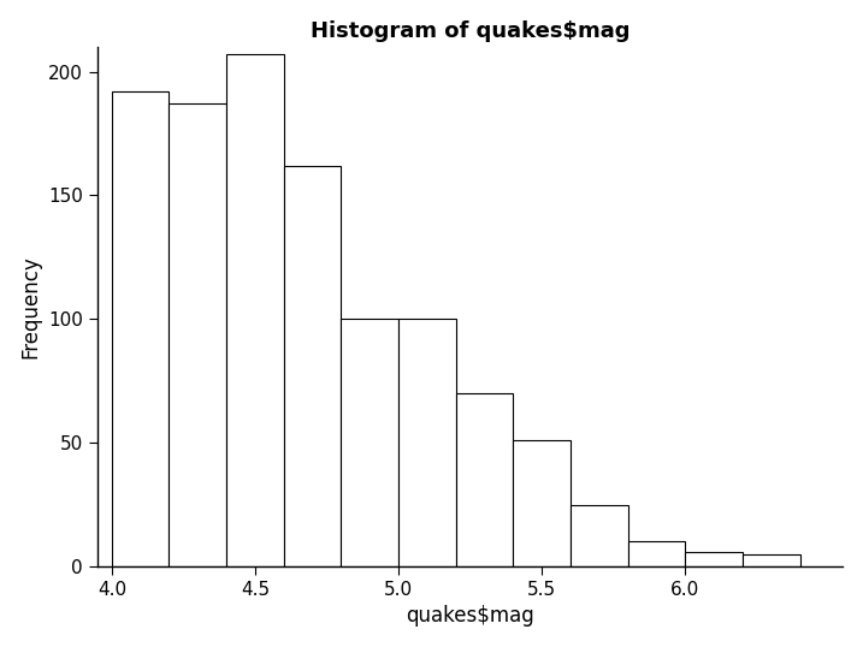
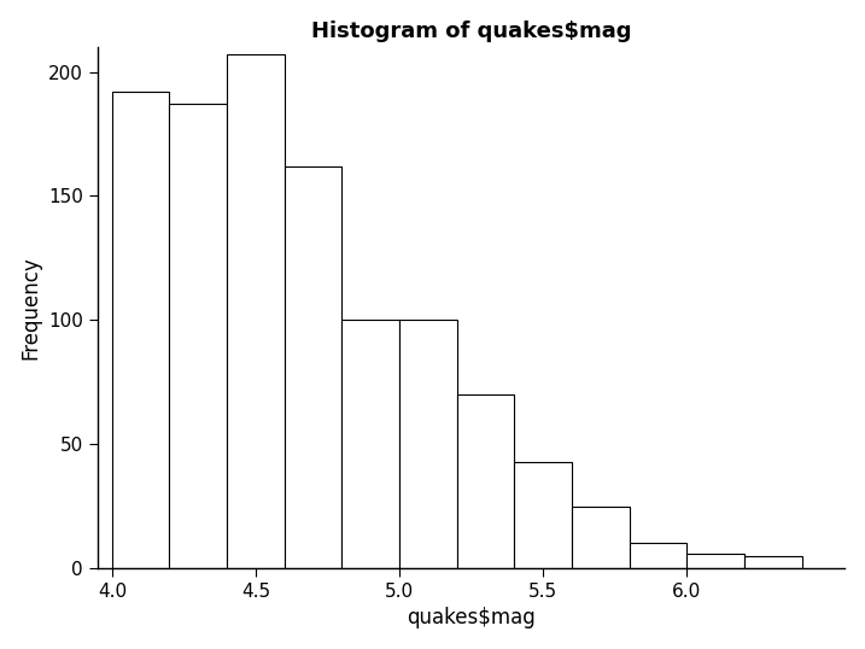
5.5: 51 -> 43
